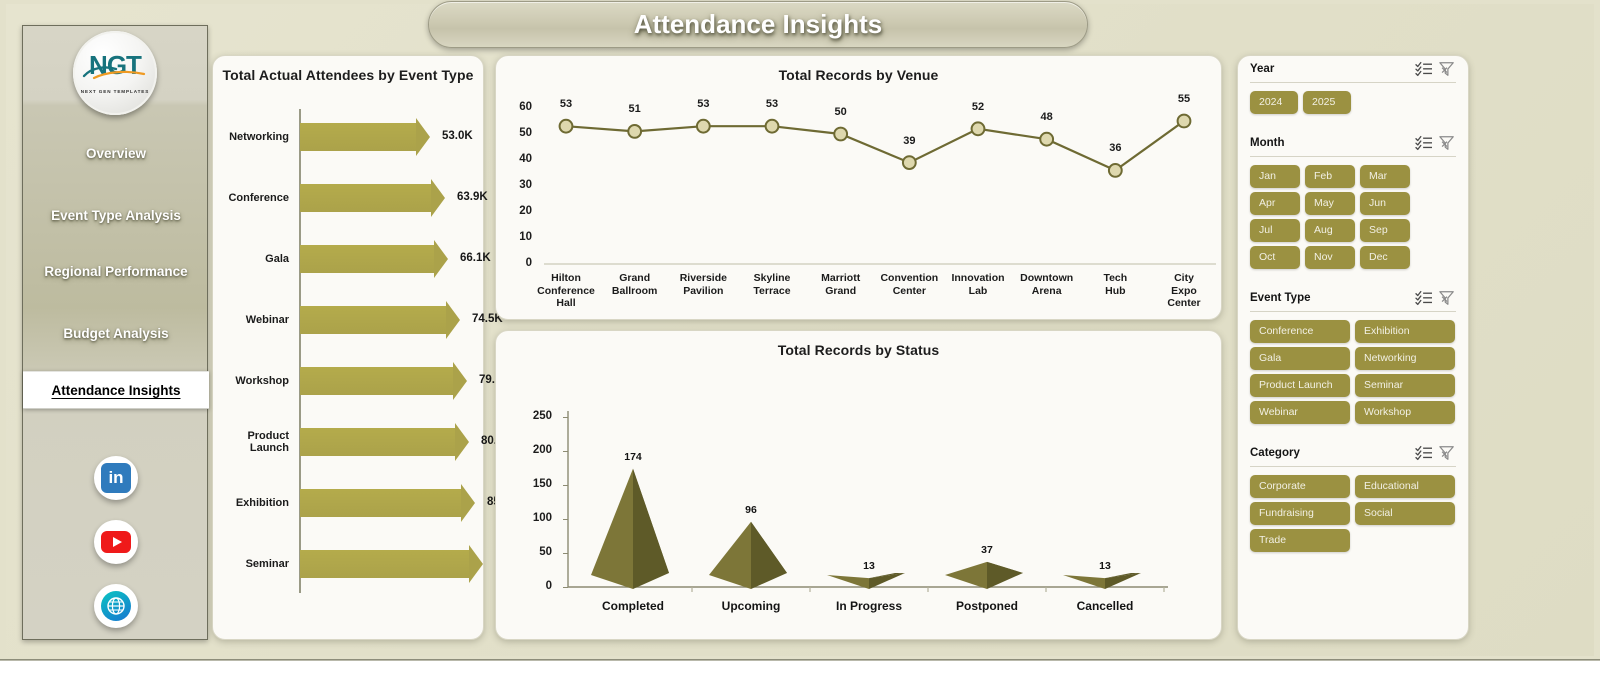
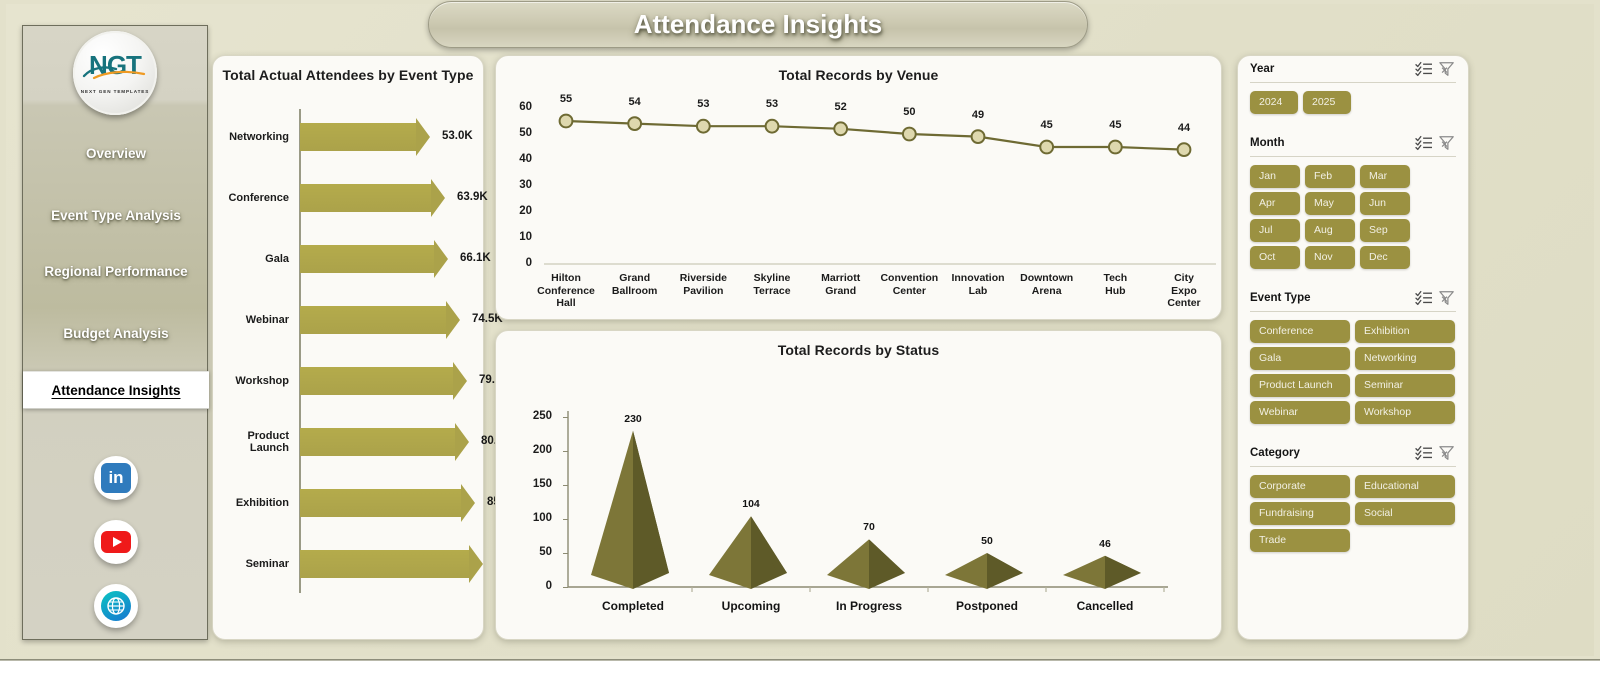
Total Records by Venue/Hilton Conference Hall: 53 -> 55
Total Records by Venue/Grand Ballroom: 51 -> 54
Total Records by Venue/Marriott Grand: 50 -> 52
Total Records by Venue/Convention Center: 39 -> 50
Total Records by Venue/Innovation Lab: 52 -> 49
Total Records by Venue/Downtown Arena: 48 -> 45
Total Records by Venue/Tech Hub: 36 -> 45
Total Records by Venue/City Expo Center: 55 -> 44
Total Records by Status/Completed: 174 -> 230
Total Records by Status/Upcoming: 96 -> 104
Total Records by Status/In Progress: 13 -> 70
Total Records by Status/Postponed: 37 -> 50
Total Records by Status/Cancelled: 13 -> 46
